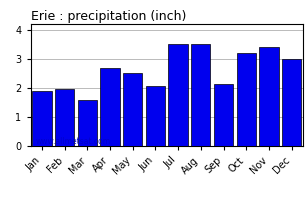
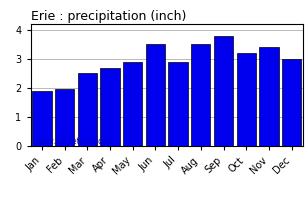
Mar: 1.60 -> 2.50
May: 2.50 -> 2.90
Jun: 2.05 -> 3.50
Jul: 3.50 -> 2.90
Sep: 2.15 -> 3.80
